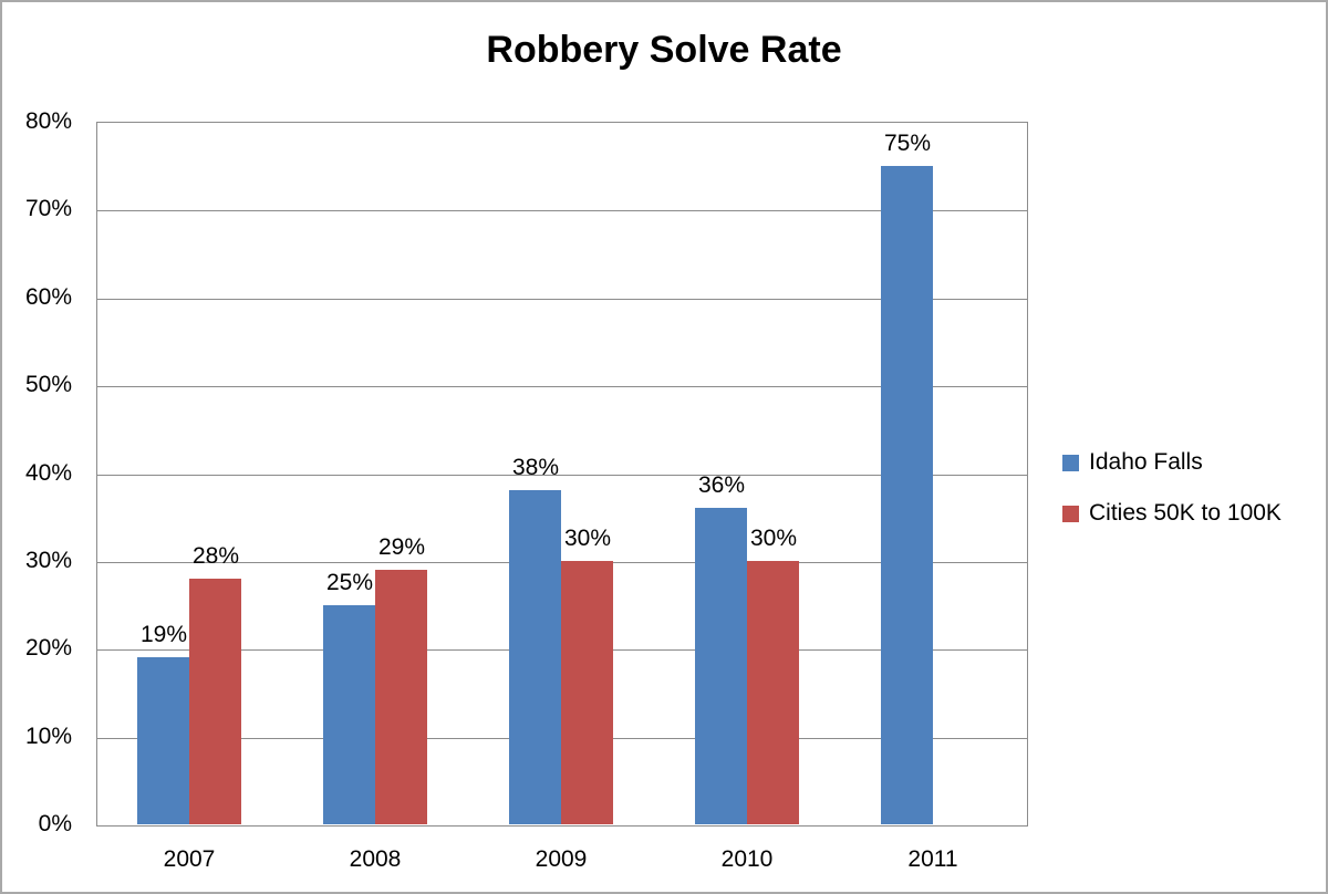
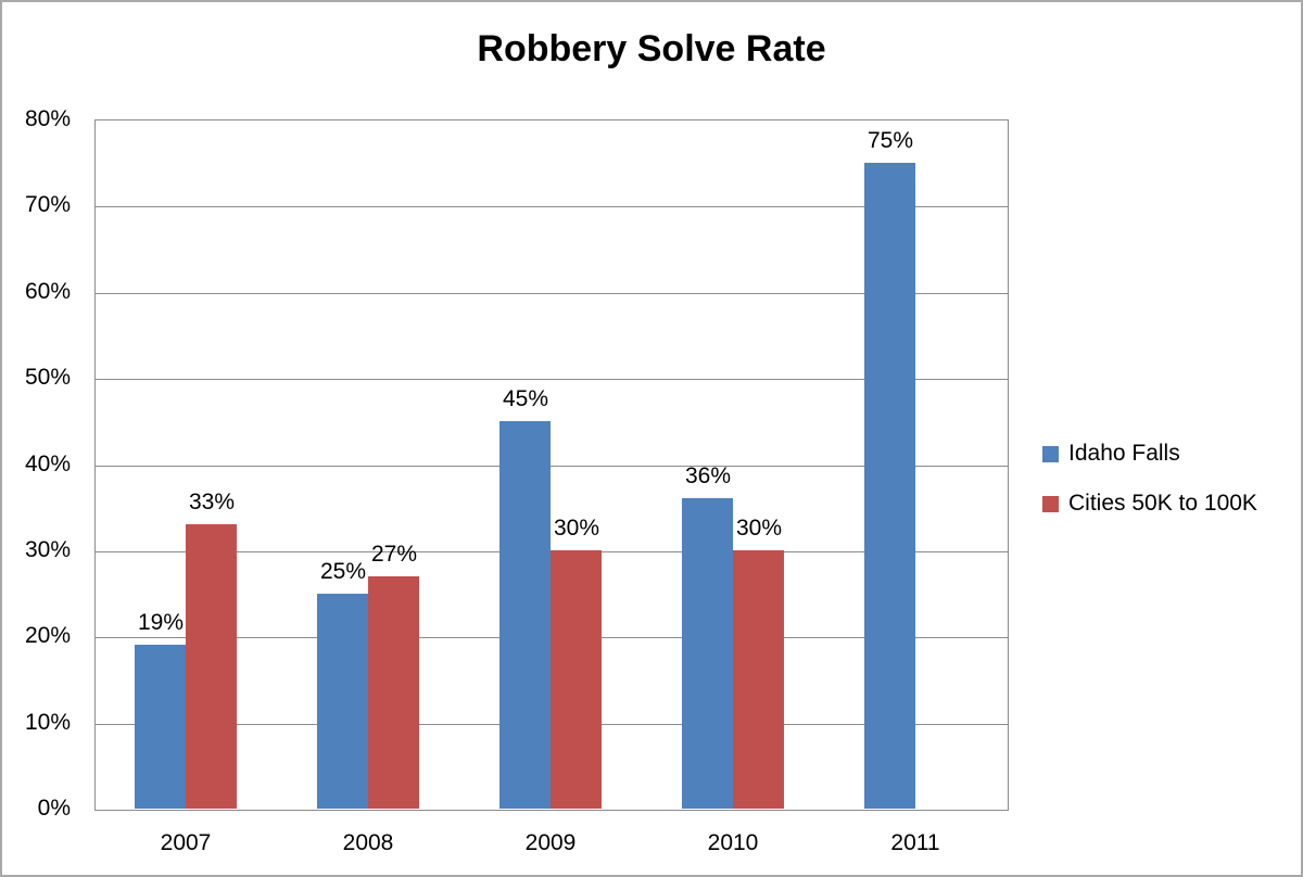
Cities 50K to 100K/2007: 28% -> 33%
Cities 50K to 100K/2008: 29% -> 27%
Idaho Falls/2009: 38% -> 45%
